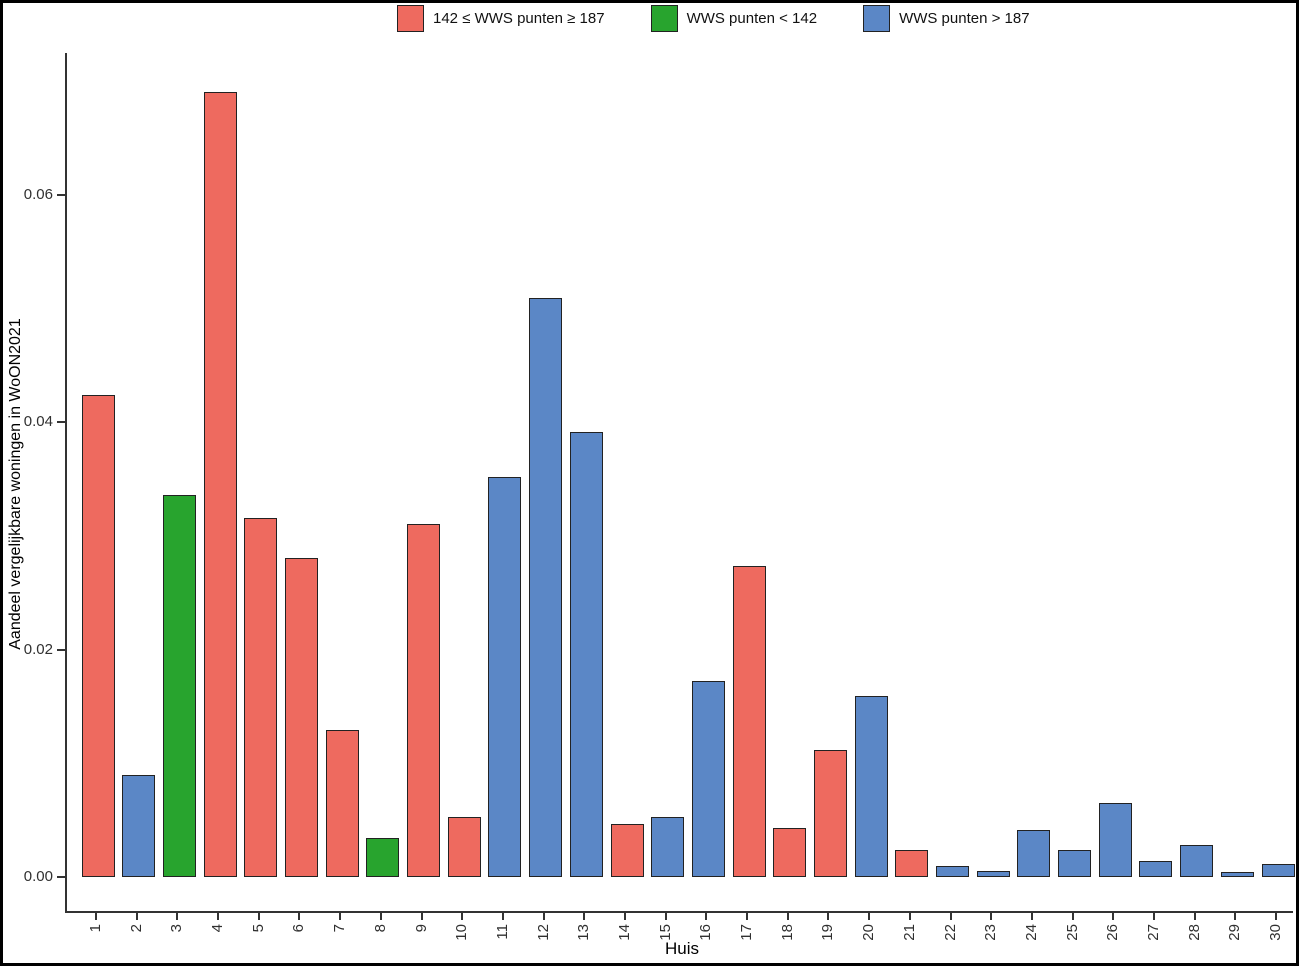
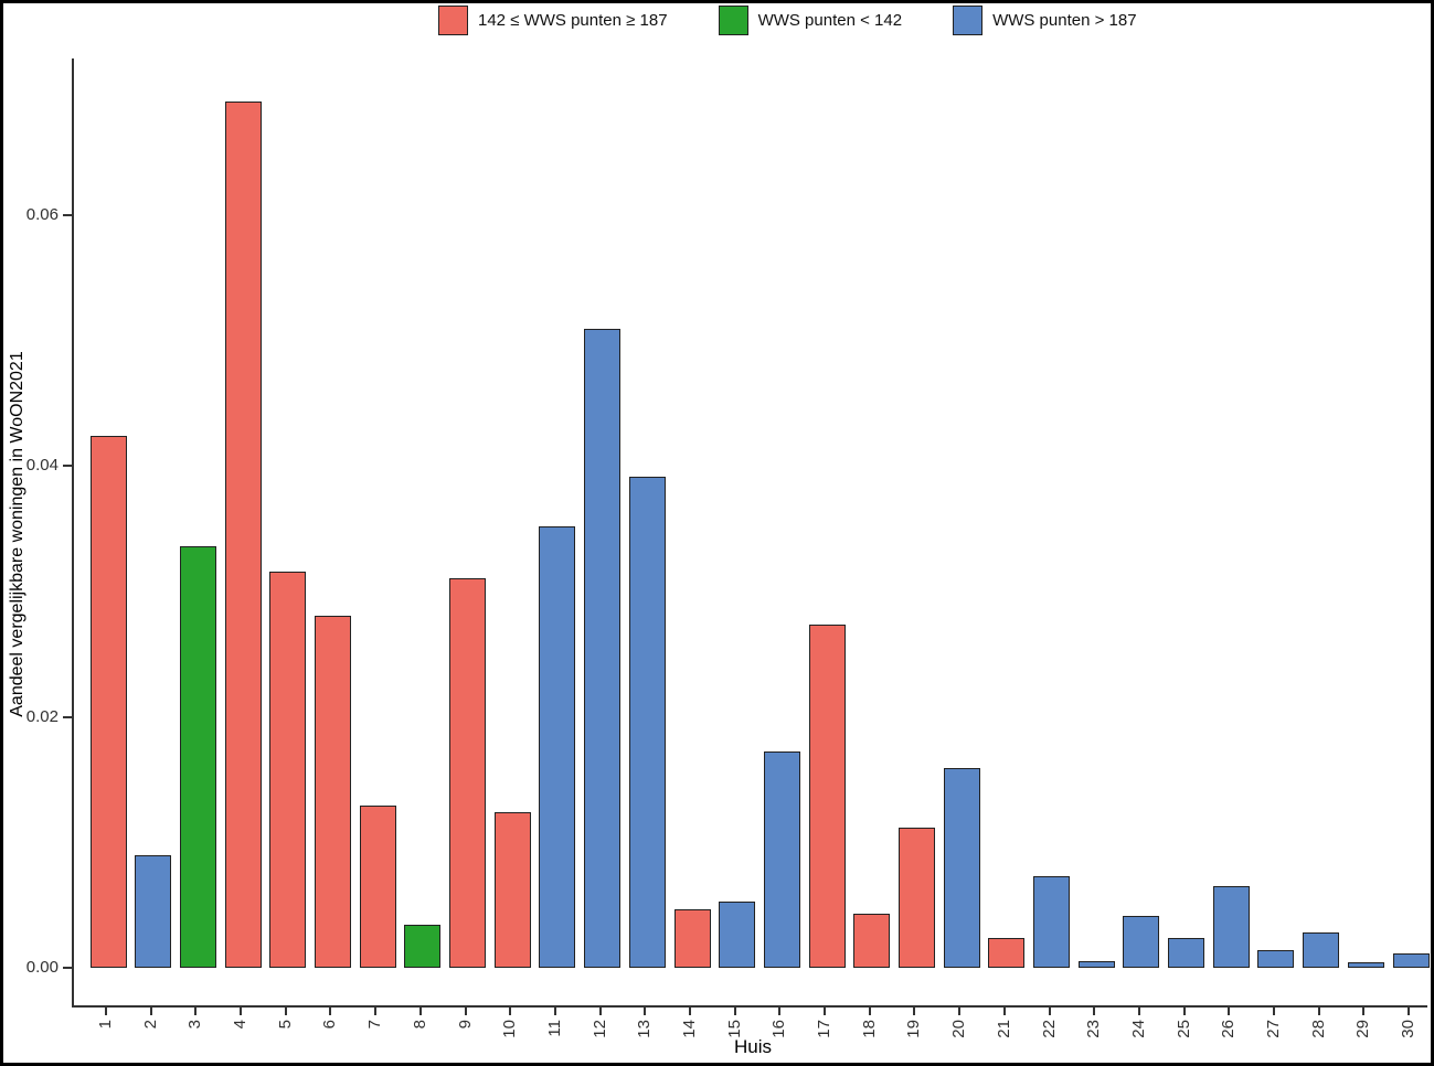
10: 0.0053 -> 0.0124
22: 0.0010 -> 0.0073
